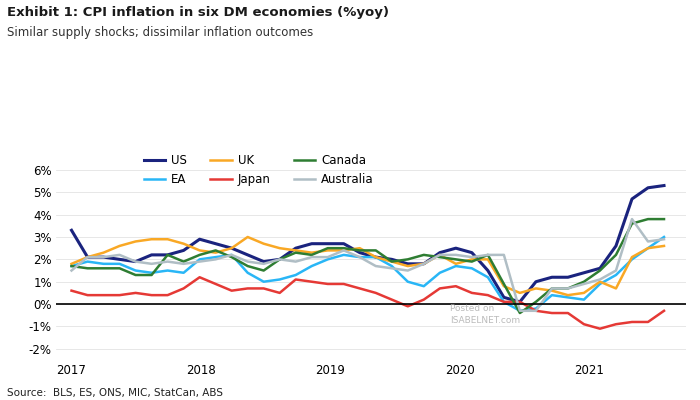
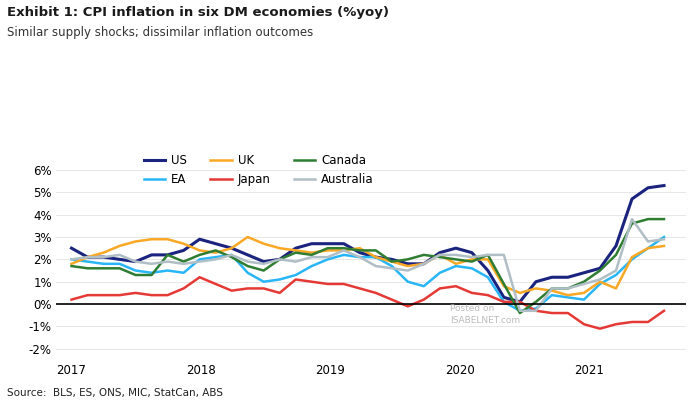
US/2017: 3.3% -> 2.5%
EA/2017: 1.7% -> 2.0%
Japan/2017: 0.6% -> 0.2%
Australia/2017: 1.5% -> 2.0%
